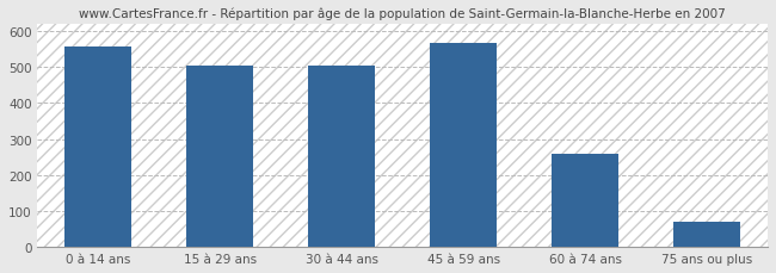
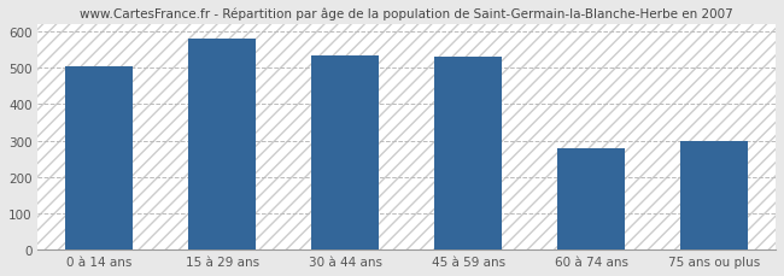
0 à 14 ans: 557 -> 505
15 à 29 ans: 505 -> 580
30 à 44 ans: 505 -> 535
45 à 59 ans: 566 -> 530
60 à 74 ans: 260 -> 280
75 ans ou plus: 70 -> 300
